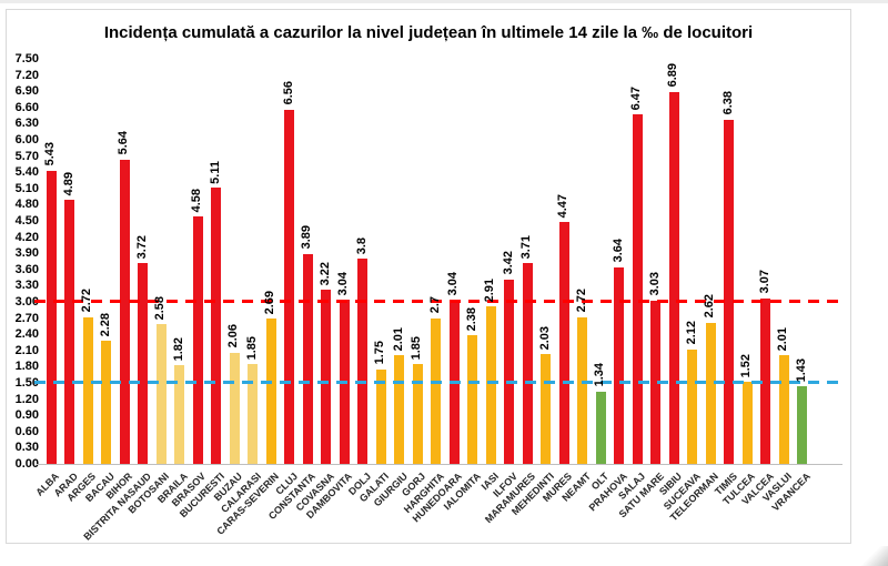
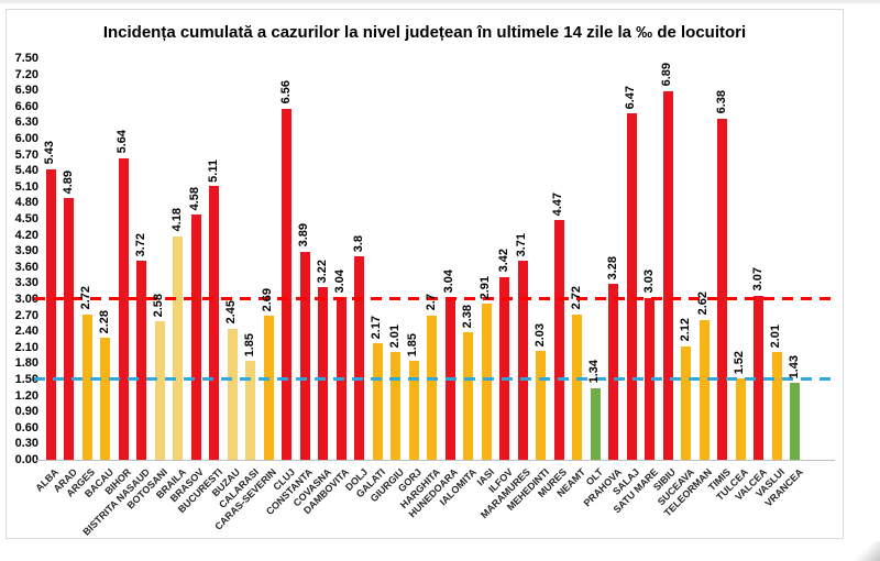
BRAILA: 1.82 -> 4.18
BUZAU: 2.06 -> 2.45
GALATI: 1.75 -> 2.17
PRAHOVA: 3.64 -> 3.28
